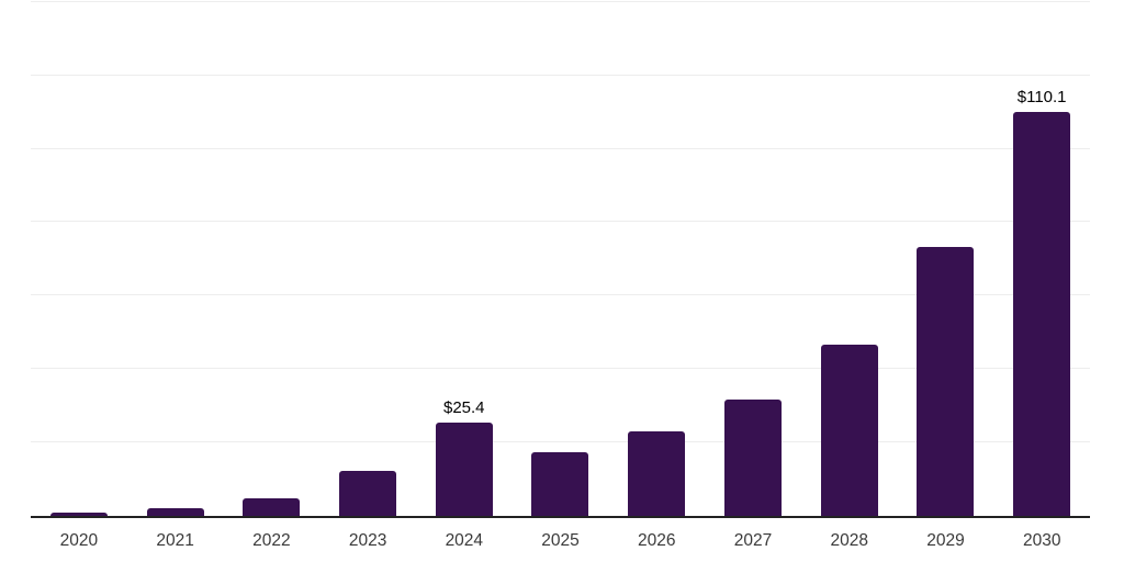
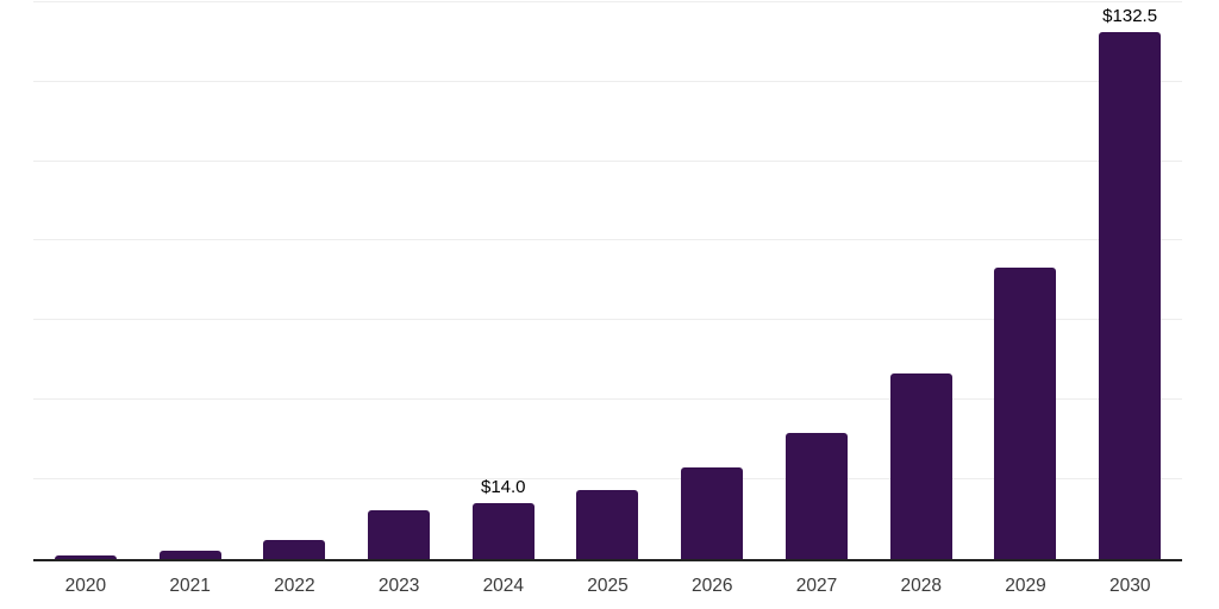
2024: $25.4 -> $14.0
2030: $110.1 -> $132.5
